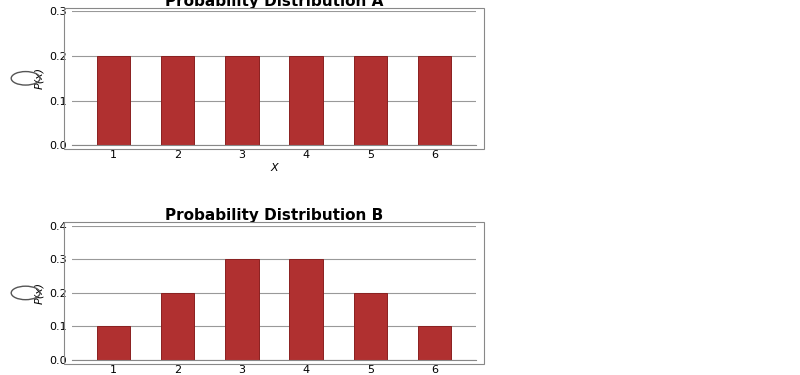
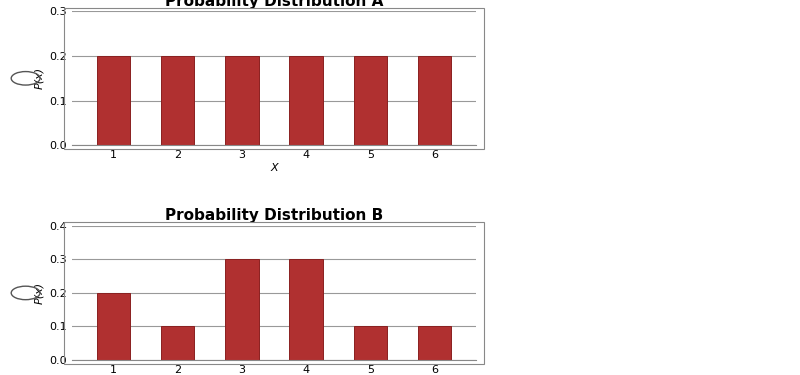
Probability Distribution B/1: 0.1 -> 0.2
Probability Distribution B/2: 0.2 -> 0.1
Probability Distribution B/5: 0.2 -> 0.1
